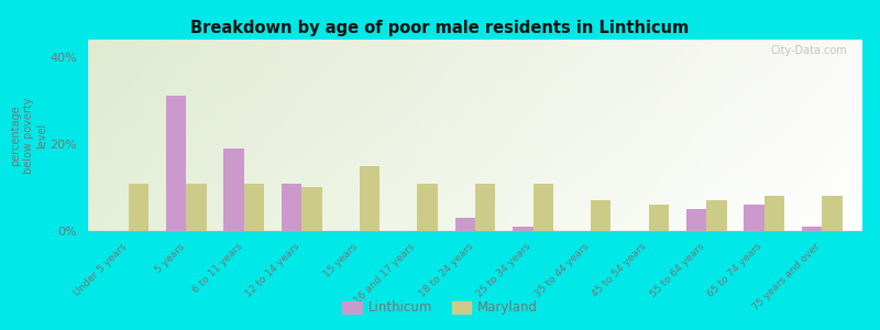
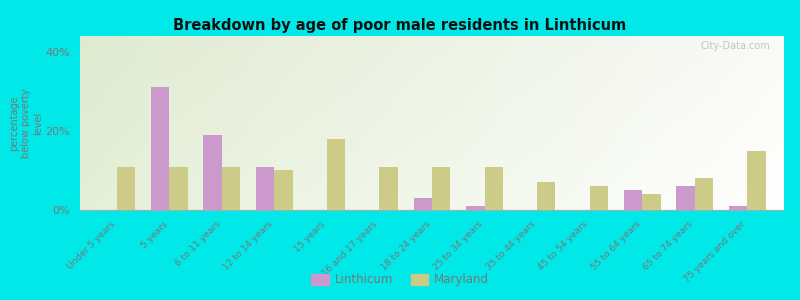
Maryland/15 years: 15% -> 18%
Maryland/55 to 64 years: 7% -> 4%
Maryland/75 years and over: 8% -> 15%
